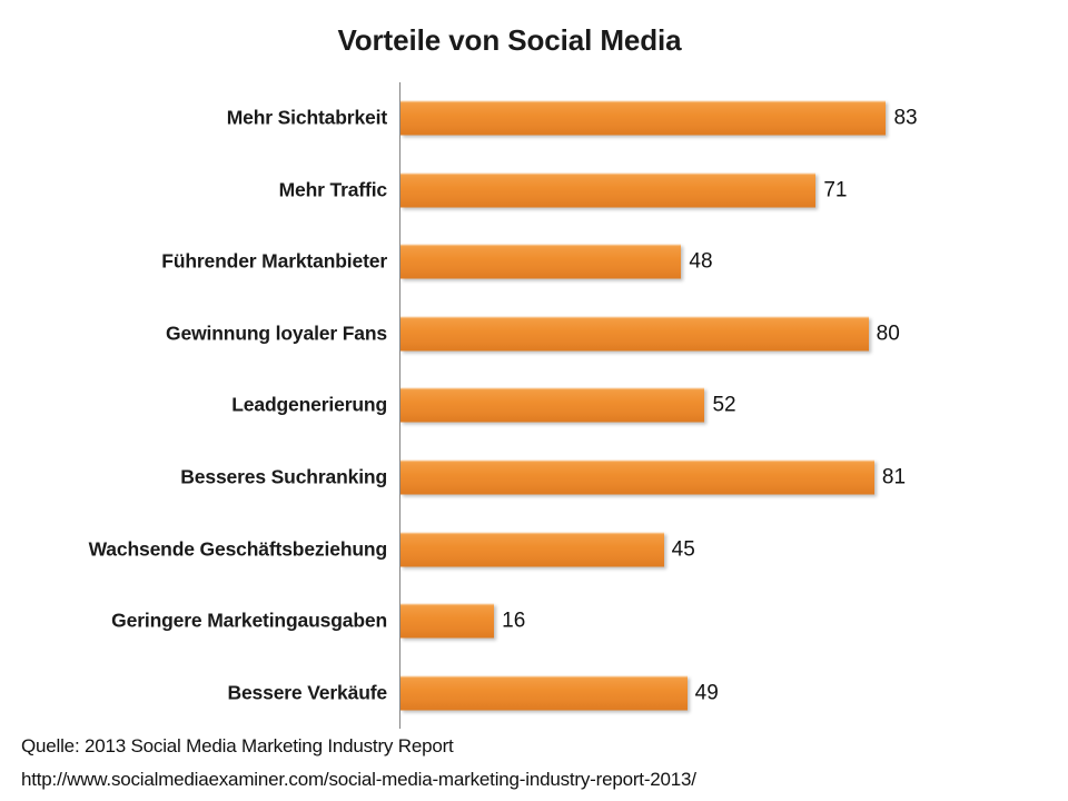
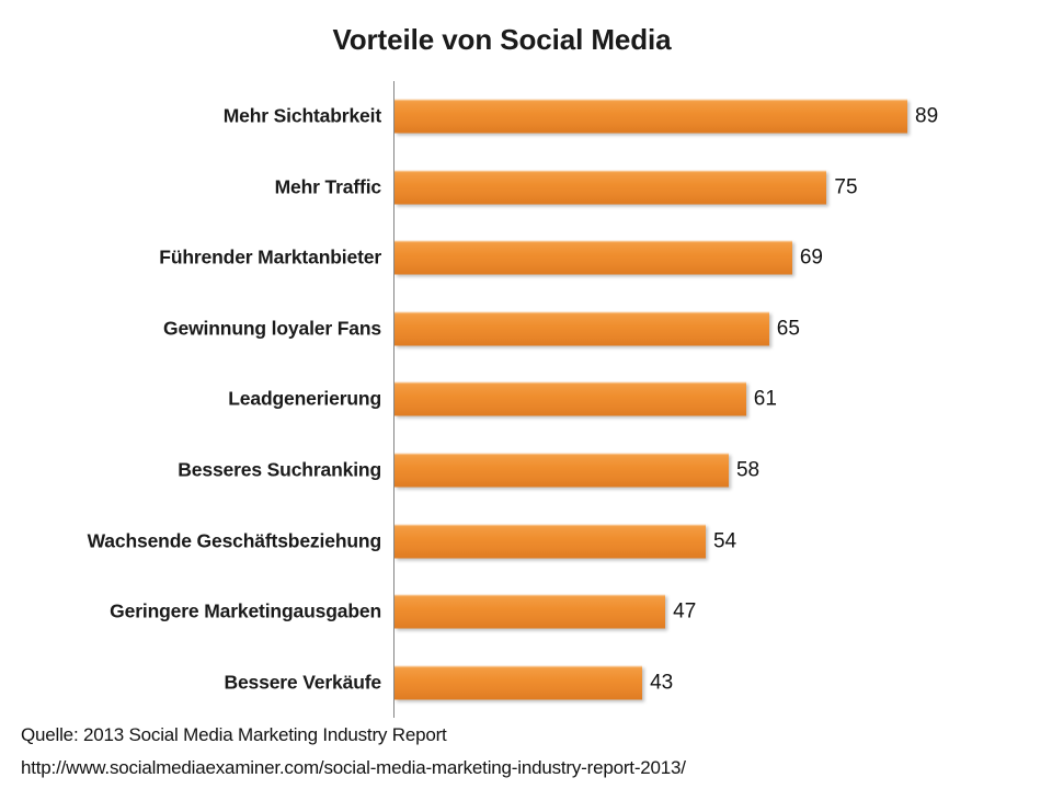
Mehr Sichtabrkeit: 83 -> 89
Mehr Traffic: 71 -> 75
Führender Marktanbieter: 48 -> 69
Gewinnung loyaler Fans: 80 -> 65
Leadgenerierung: 52 -> 61
Besseres Suchranking: 81 -> 58
Wachsende Geschäftsbeziehung: 45 -> 54
Geringere Marketingausgaben: 16 -> 47
Bessere Verkäufe: 49 -> 43
